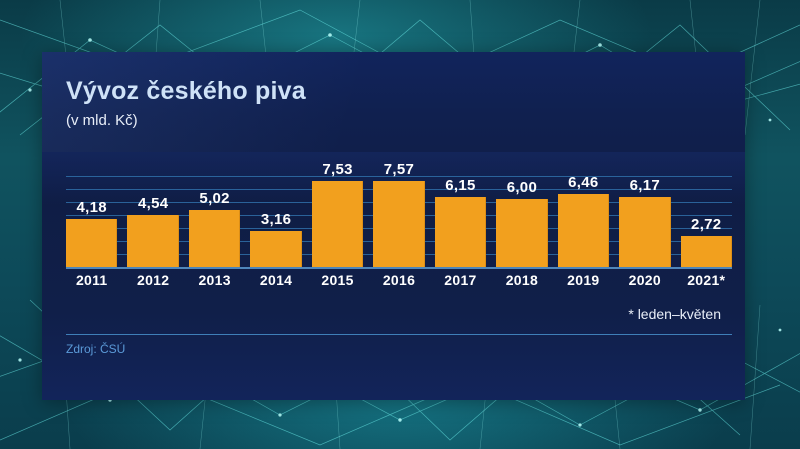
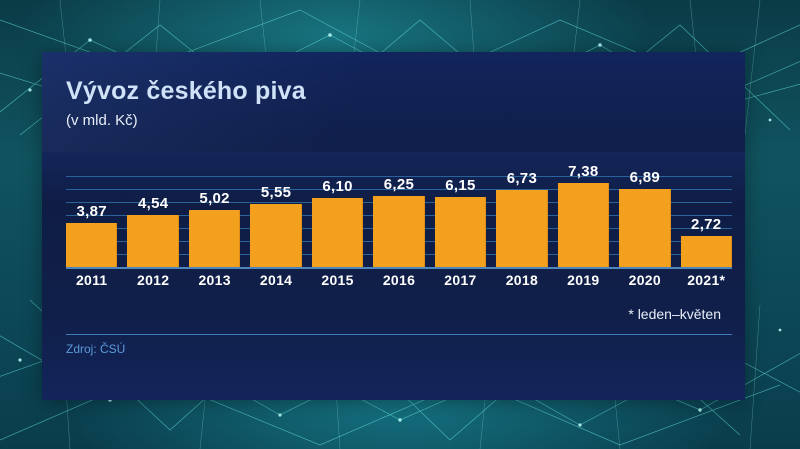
2011: 4,18 -> 3,87
2014: 3,16 -> 5,55
2015: 7,53 -> 6,10
2016: 7,57 -> 6,25
2018: 6,00 -> 6,73
2019: 6,46 -> 7,38
2020: 6,17 -> 6,89
